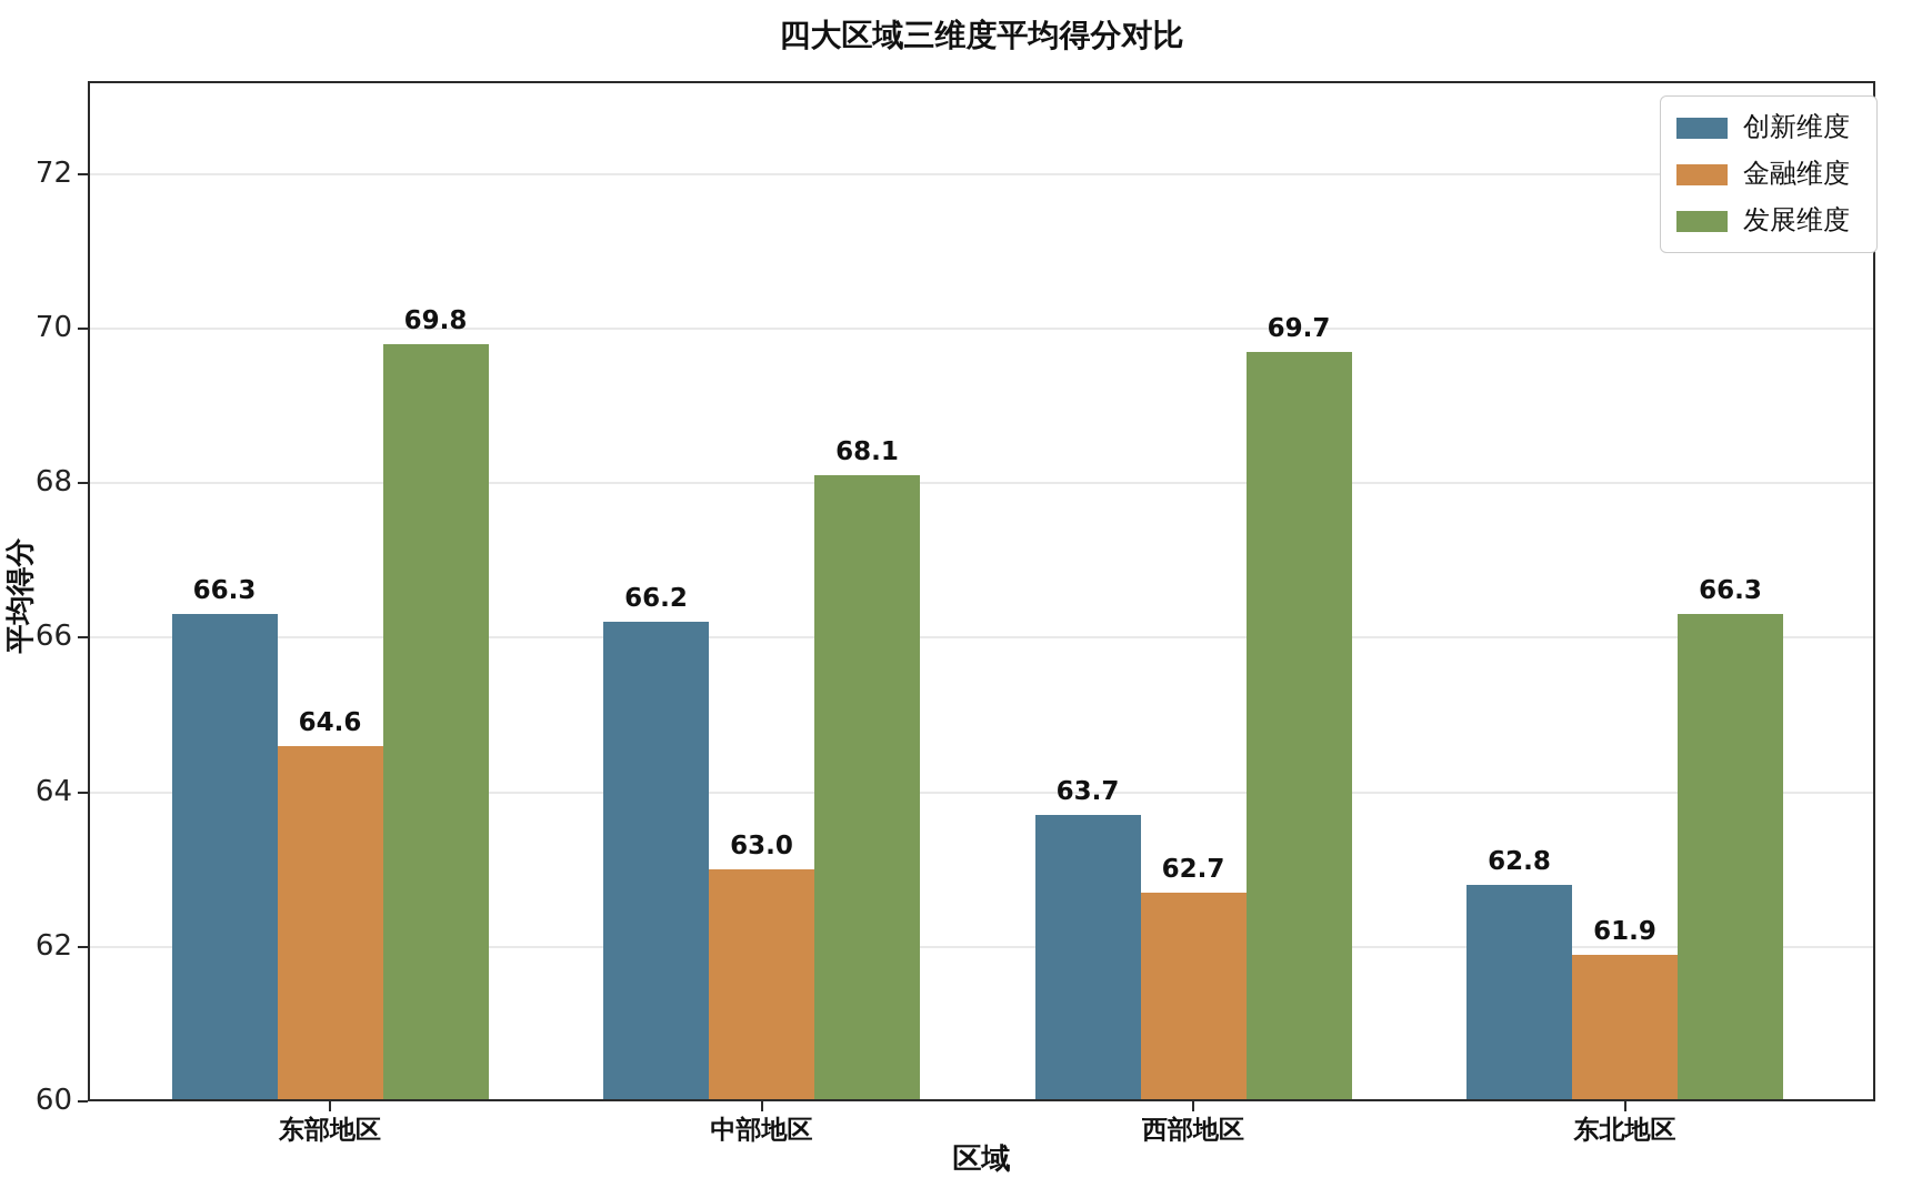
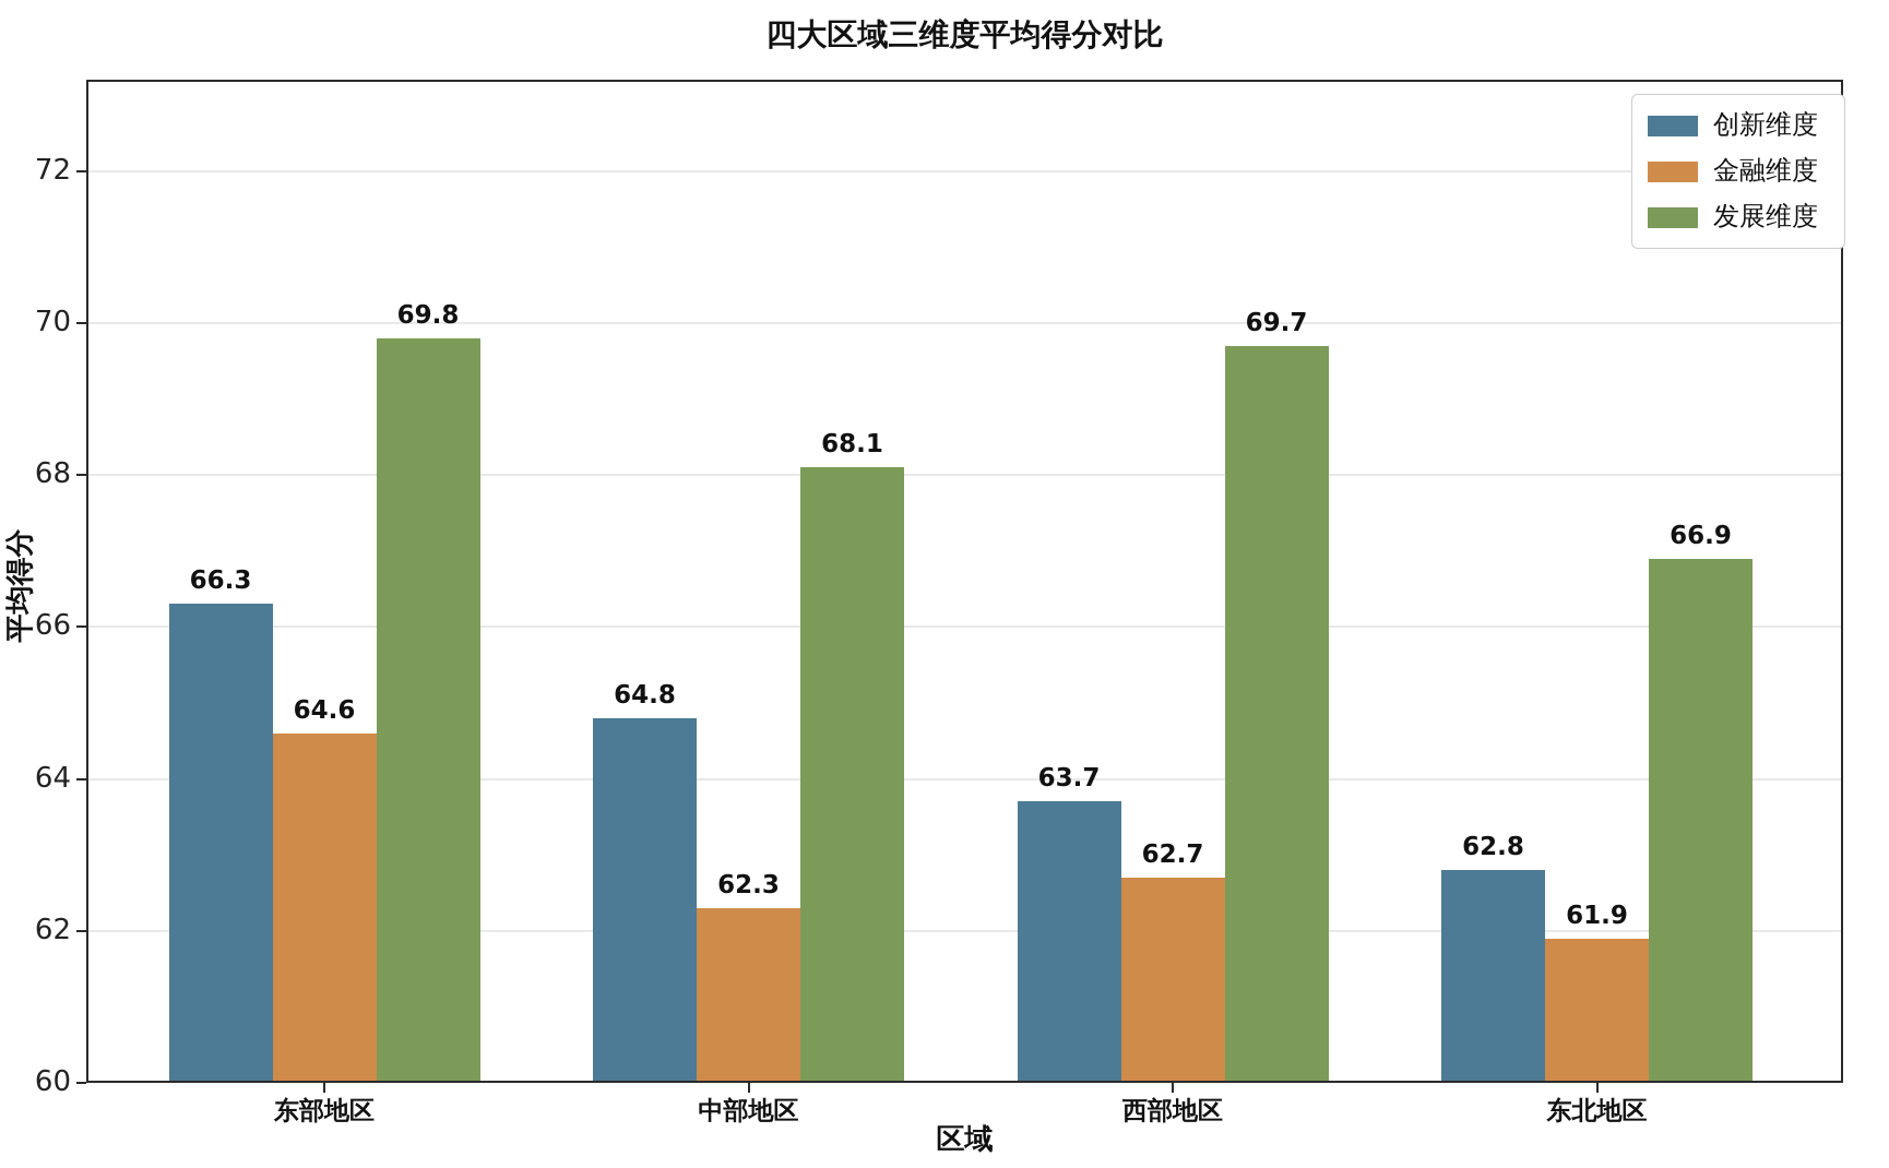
创新维度/中部地区: 66.2 -> 64.8
金融维度/中部地区: 63.0 -> 62.3
发展维度/东北地区: 66.3 -> 66.9
